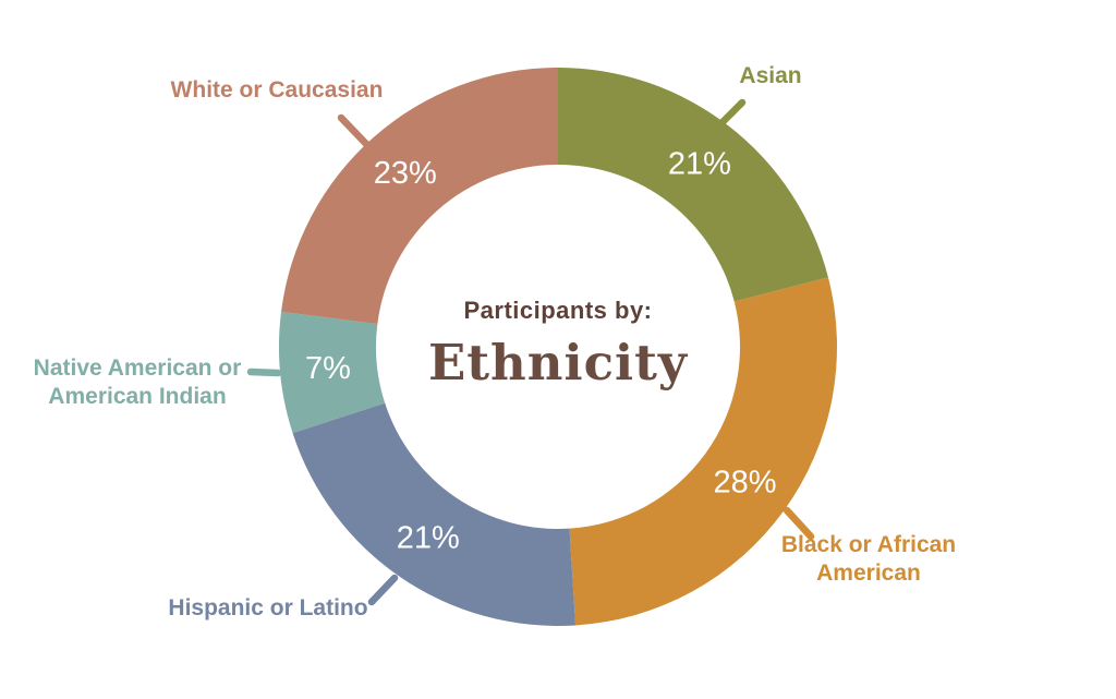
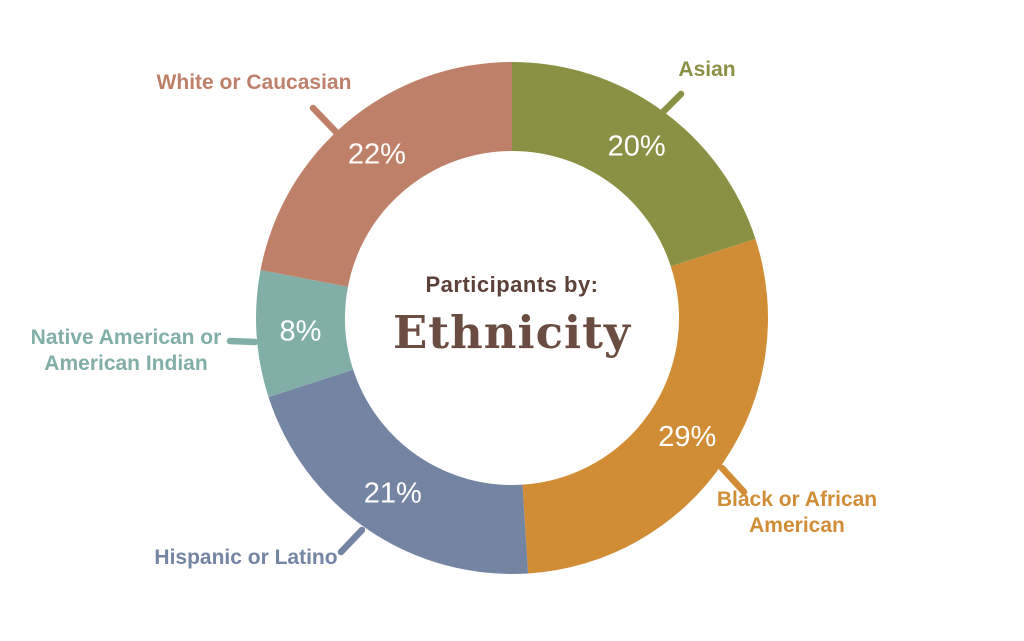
Asian: 21% -> 20%
Black or African American: 28% -> 29%
Native American or American Indian: 7% -> 8%
White or Caucasian: 23% -> 22%
